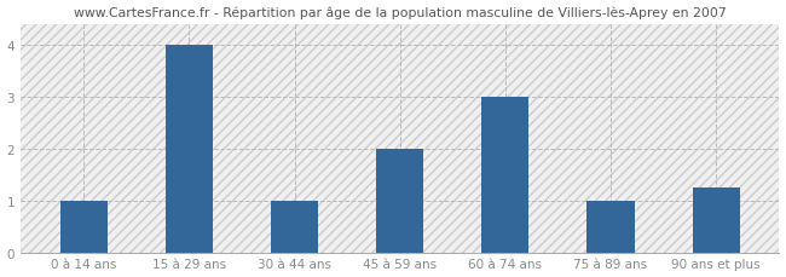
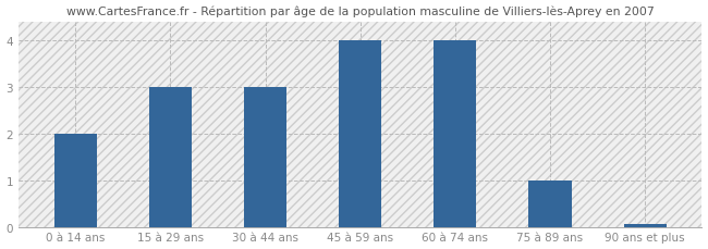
0 à 14 ans: 1.00 -> 2.00
15 à 29 ans: 4.00 -> 3.00
30 à 44 ans: 1.00 -> 3.00
45 à 59 ans: 2.00 -> 4.00
60 à 74 ans: 3.00 -> 4.00
90 ans et plus: 1.25 -> 0.05
